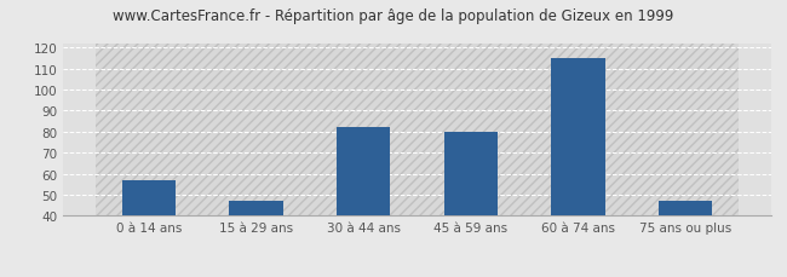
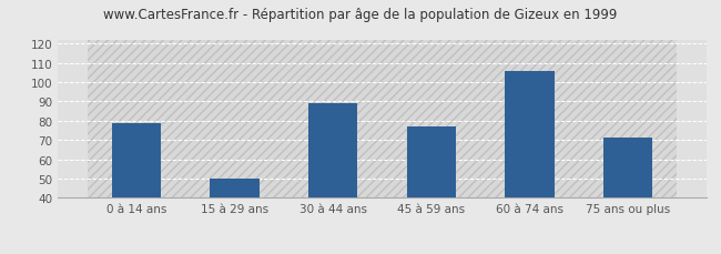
0 à 14 ans: 57 -> 79
15 à 29 ans: 47 -> 50
30 à 44 ans: 82 -> 89
45 à 59 ans: 80 -> 77
60 à 74 ans: 115 -> 106
75 ans ou plus: 47 -> 71
